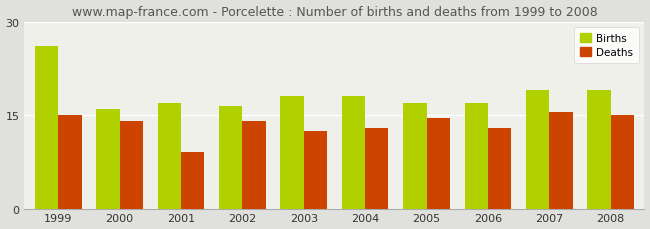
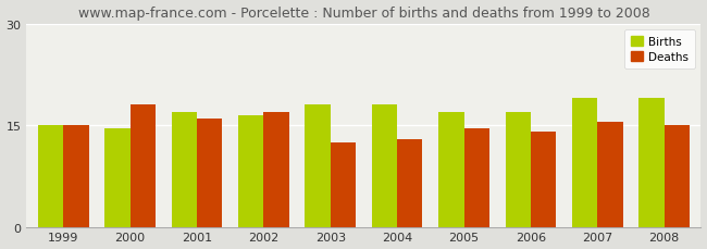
Births/1999: 26.0 -> 15.0
Births/2000: 16.0 -> 14.5
Deaths/2000: 14.0 -> 18.0
Deaths/2001: 9.0 -> 16.0
Deaths/2002: 14.0 -> 17.0
Deaths/2006: 13.0 -> 14.0
